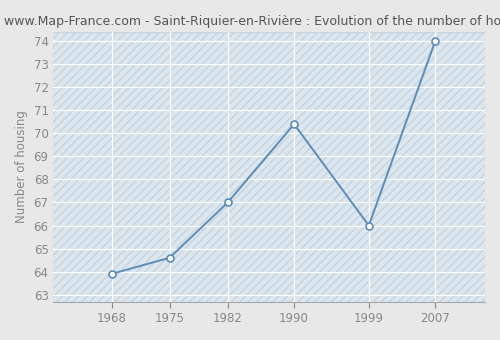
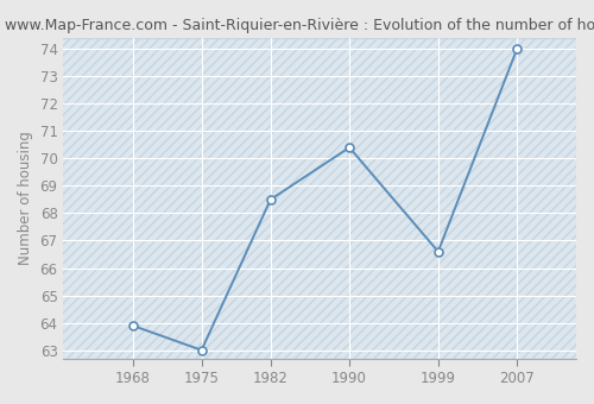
1975: 64.6 -> 63.0
1982: 67.0 -> 68.5
1999: 66.0 -> 66.6
